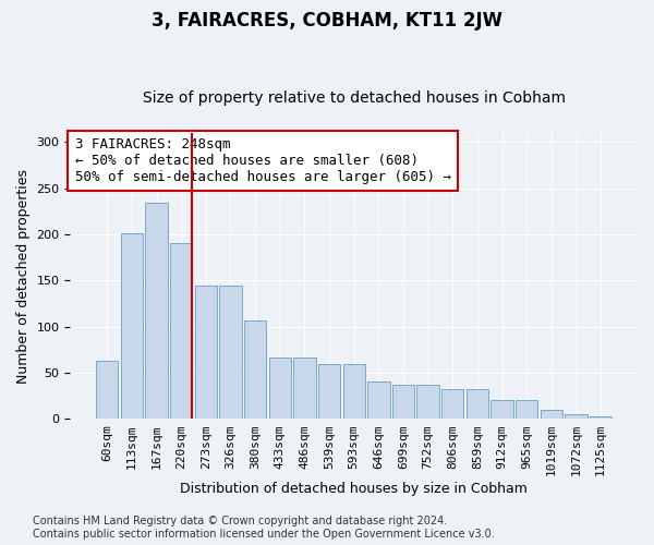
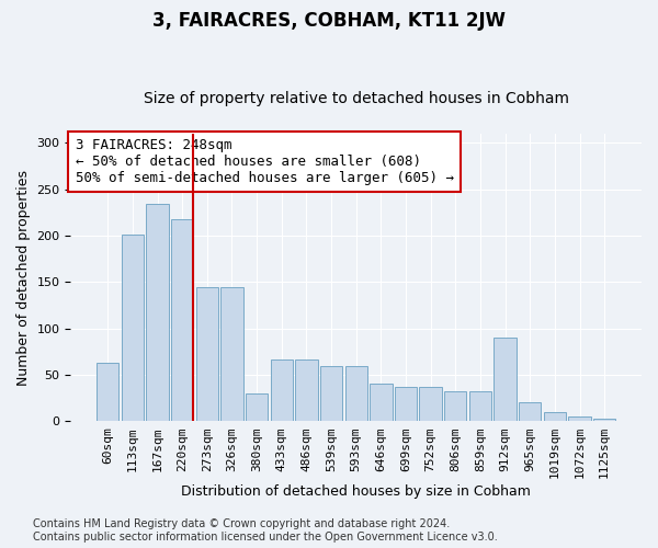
220sqm: 190 -> 218
380sqm: 107 -> 30
912sqm: 20 -> 90
